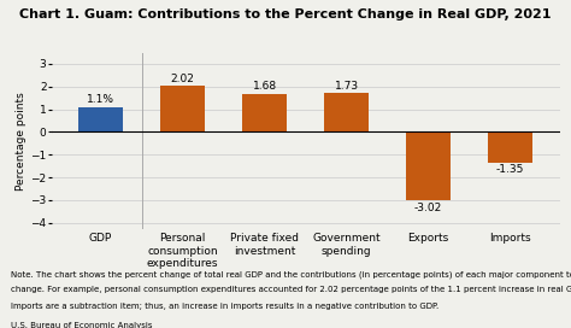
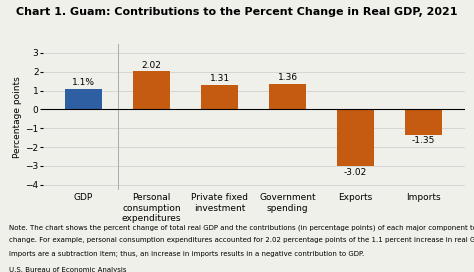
Private fixed investment: 1.68 -> 1.31
Government spending: 1.73 -> 1.36
